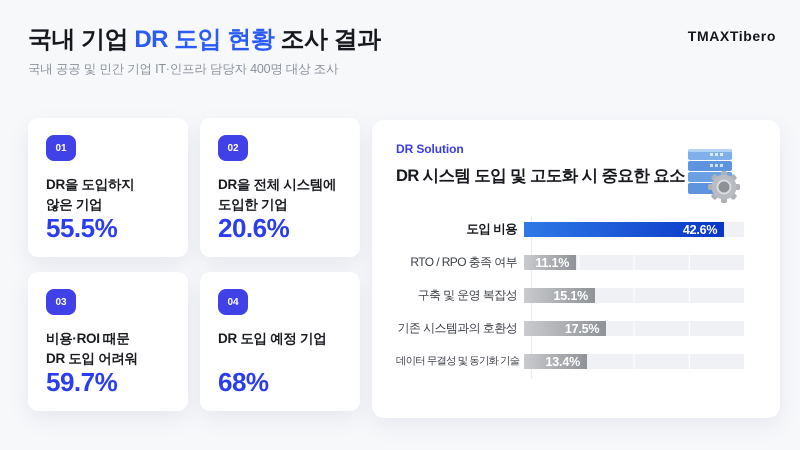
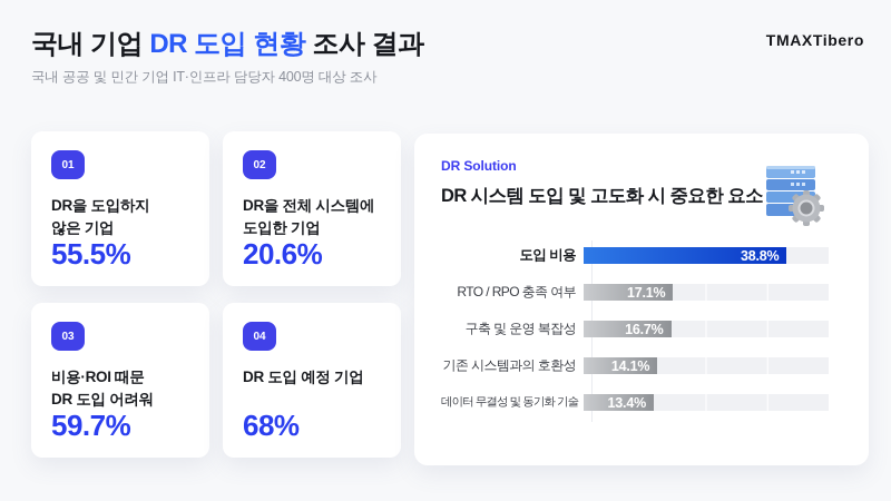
도입 비용: 42.6% -> 38.8%
RTO / RPO 충족 여부: 11.1% -> 17.1%
구축 및 운영 복잡성: 15.1% -> 16.7%
기존 시스템과의 호환성: 17.5% -> 14.1%
